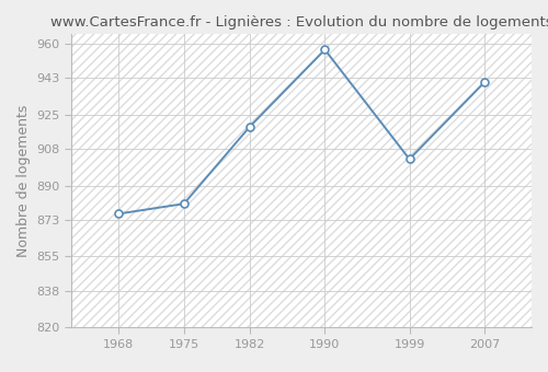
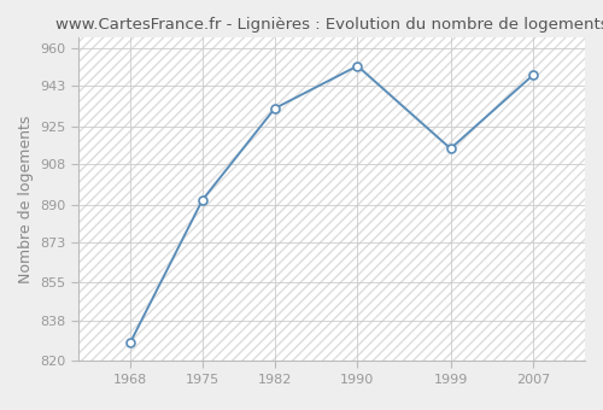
1968: 876 -> 828
1975: 881 -> 892
1982: 919 -> 933
1990: 957 -> 952
1999: 903 -> 915
2007: 941 -> 948
